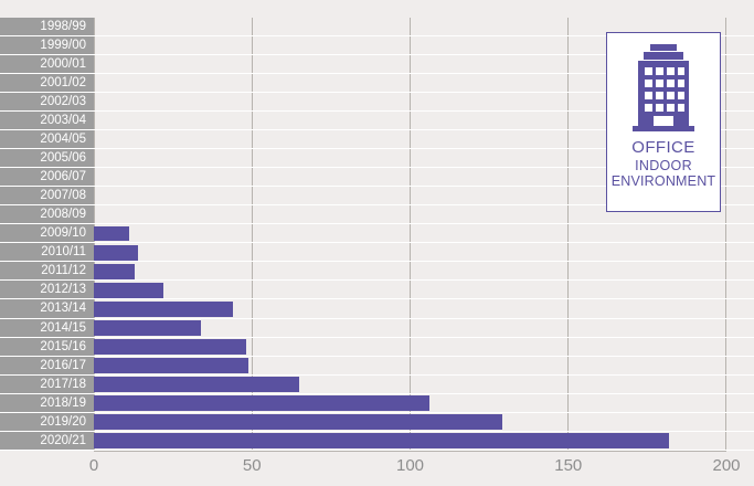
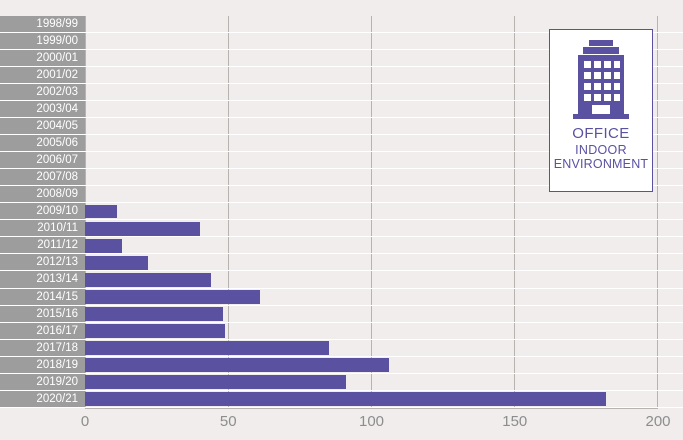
2010/11: 14 -> 40
2014/15: 34 -> 61
2017/18: 65 -> 85
2019/20: 129 -> 91
